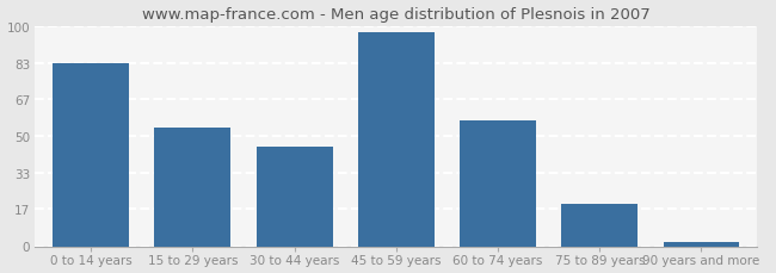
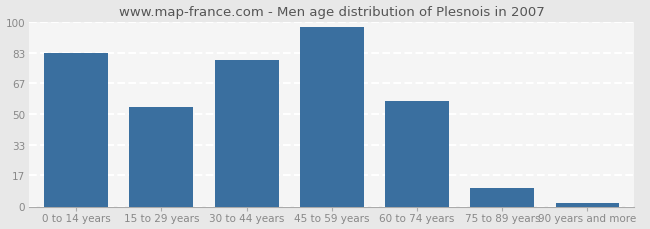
30 to 44 years: 45 -> 79
75 to 89 years: 19 -> 10
